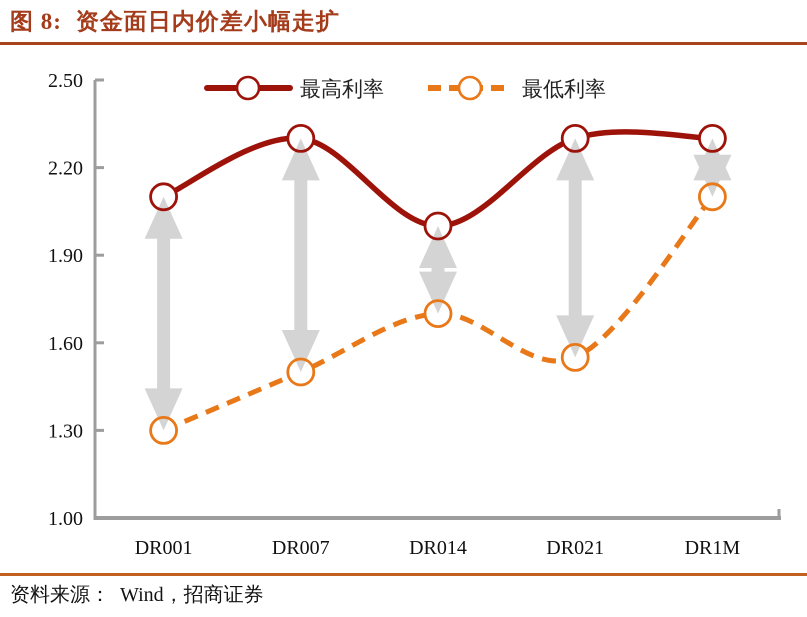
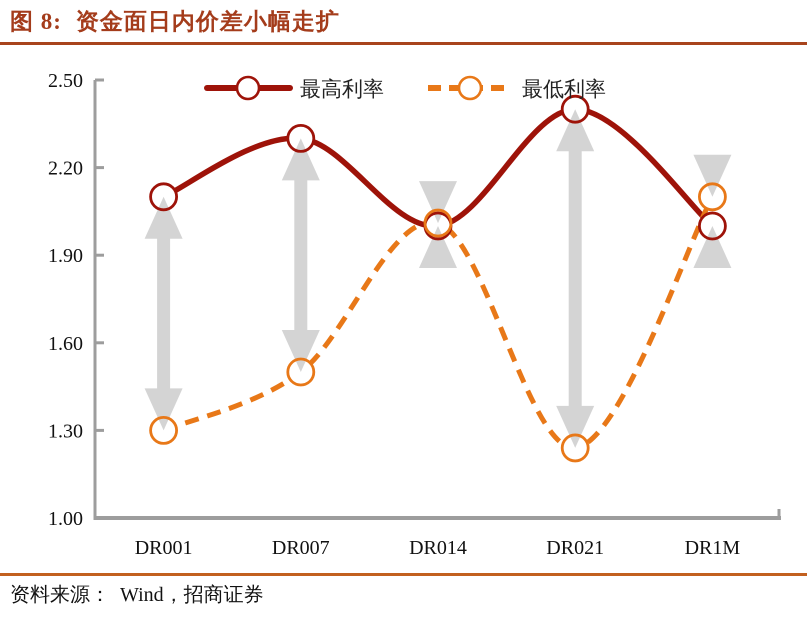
最低利率/DR014: 1.70 -> 2.01
最高利率/DR021: 2.3 -> 2.4
最低利率/DR021: 1.55 -> 1.24
最高利率/DR1M: 2.3 -> 2.0
